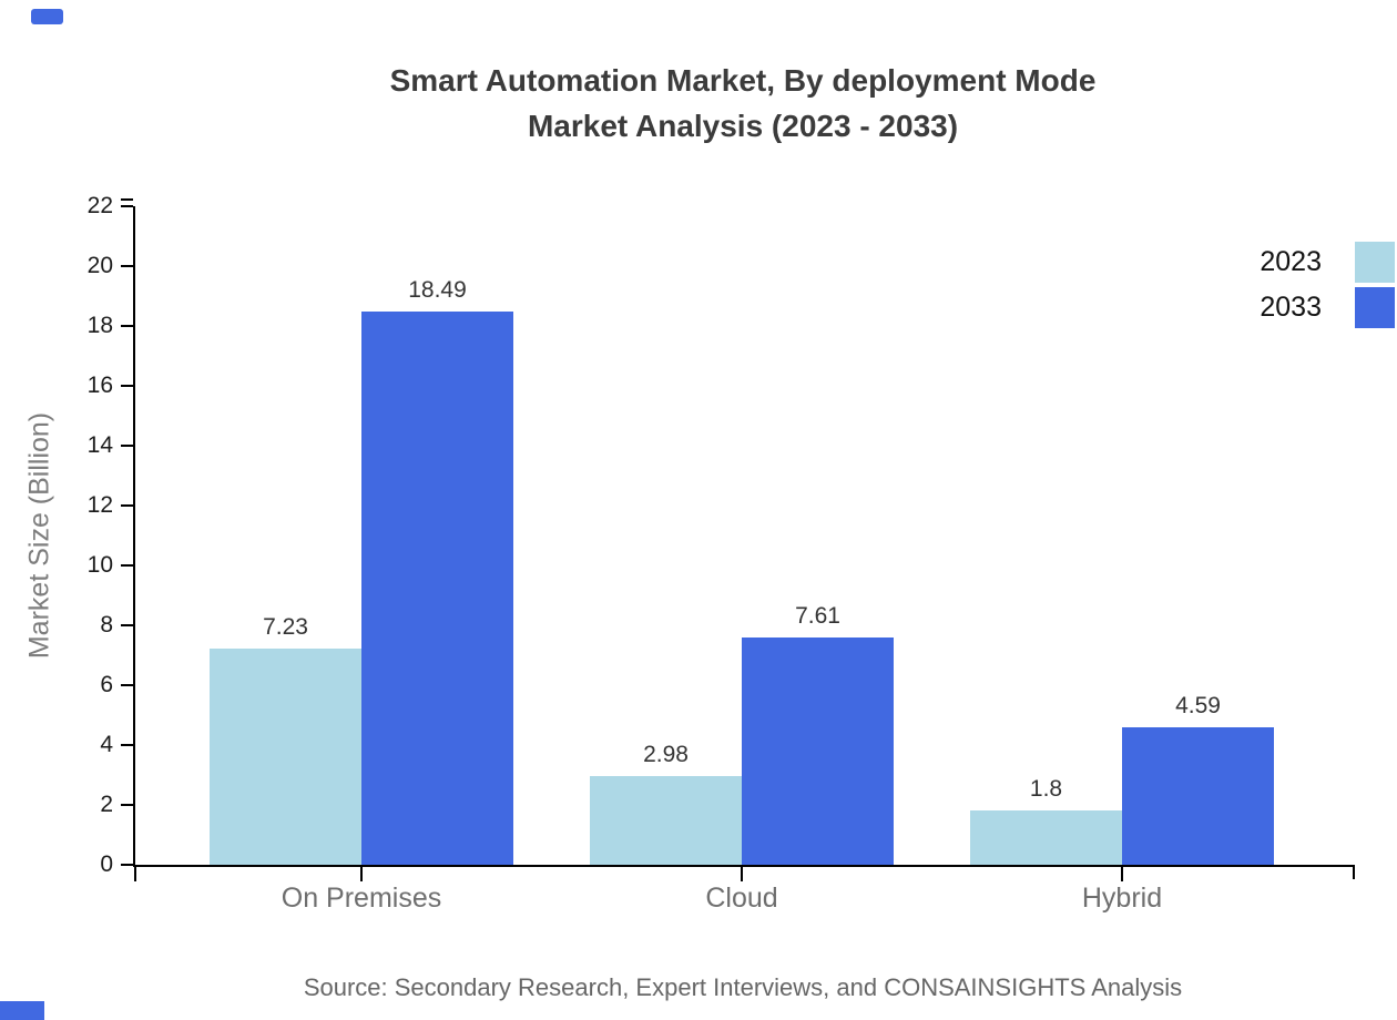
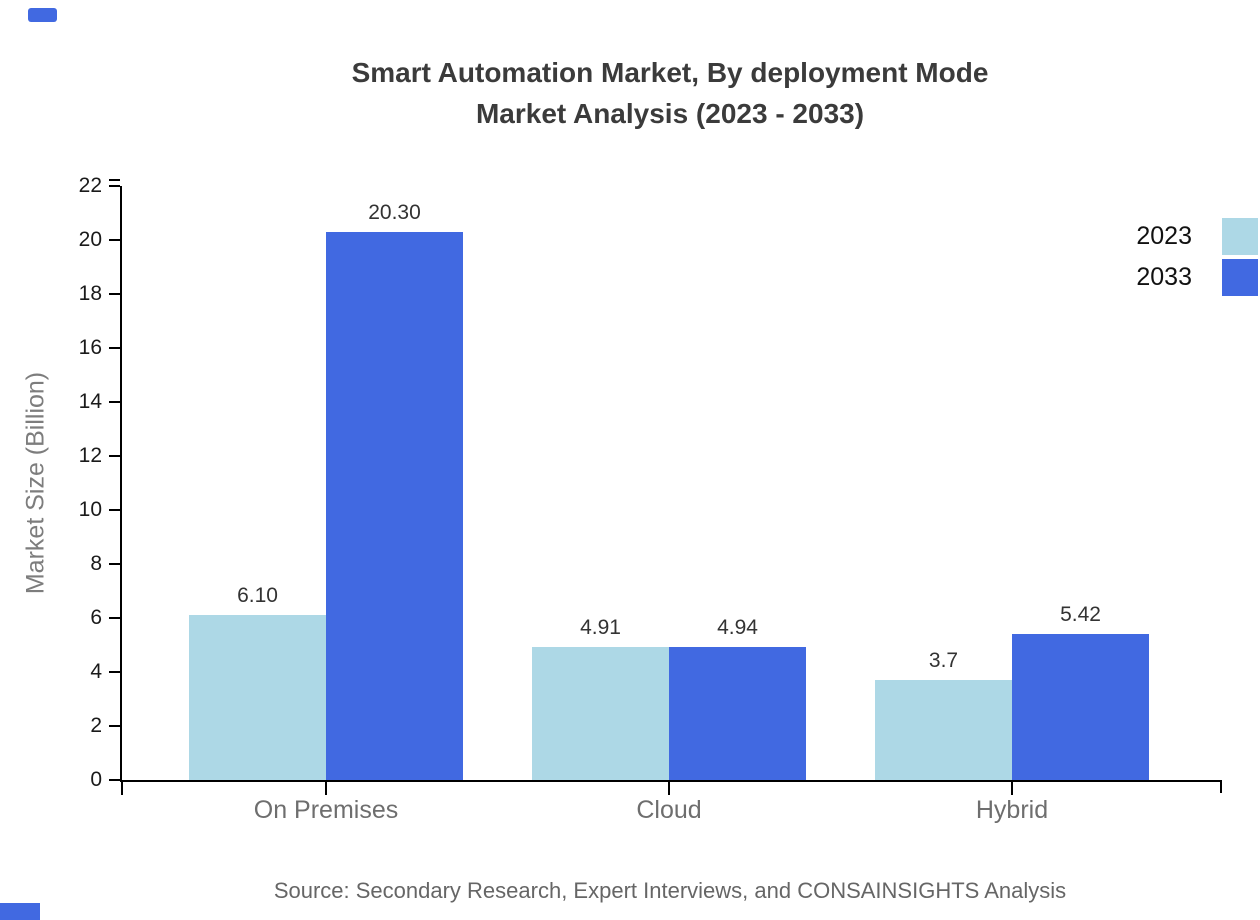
2023/On Premises: 7.23 -> 6.10
2033/On Premises: 18.49 -> 20.30
2023/Cloud: 2.98 -> 4.91
2033/Cloud: 7.61 -> 4.94
2023/Hybrid: 1.8 -> 3.7
2033/Hybrid: 4.59 -> 5.42
